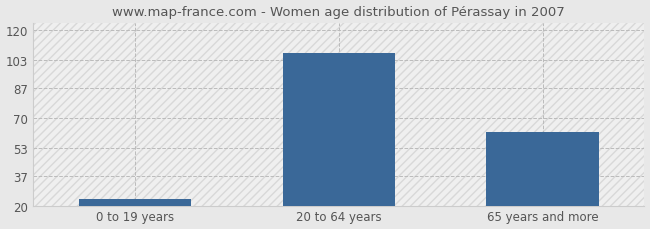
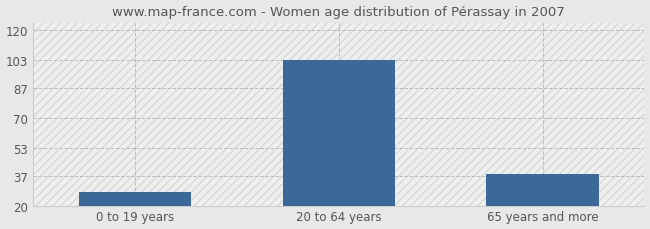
0 to 19 years: 24 -> 28
20 to 64 years: 107 -> 103
65 years and more: 62 -> 38
